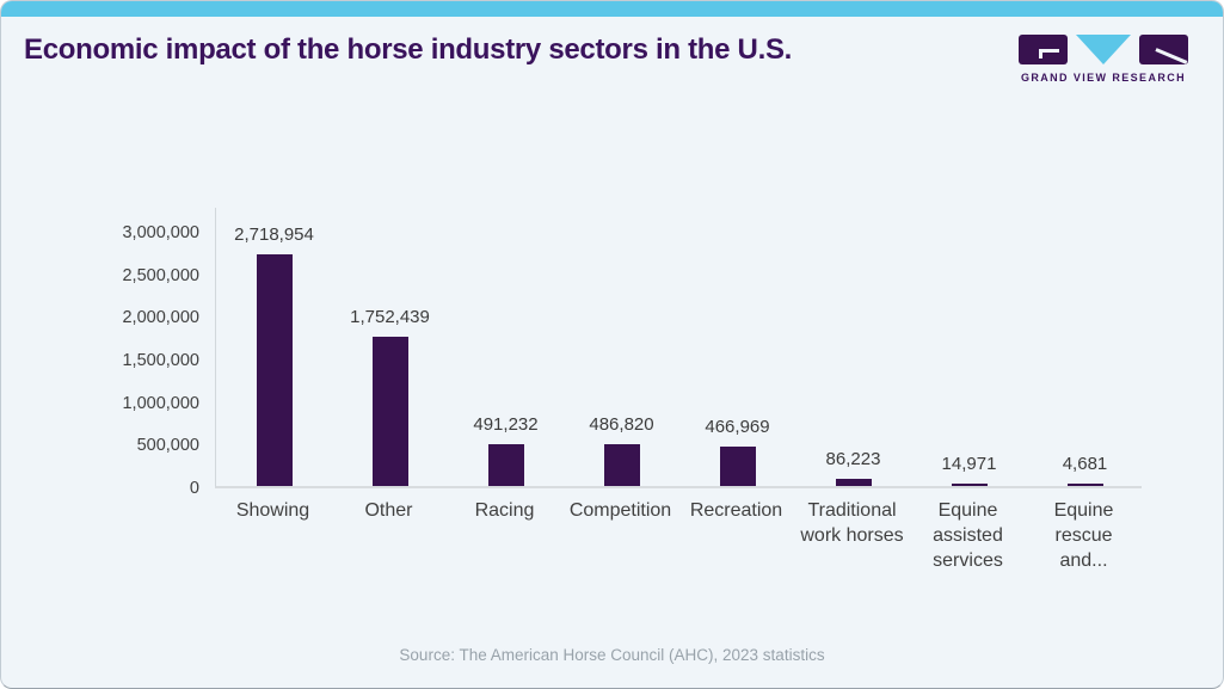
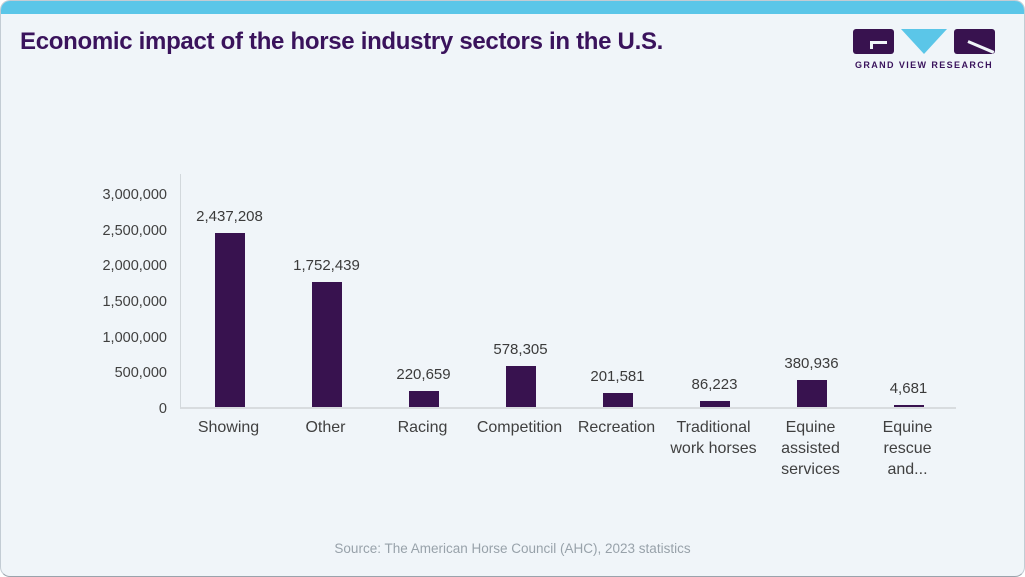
Showing: 2,718,954 -> 2,437,208
Racing: 491,232 -> 220,659
Competition: 486,820 -> 578,305
Recreation: 466,969 -> 201,581
Equine assisted services: 14,971 -> 380,936
